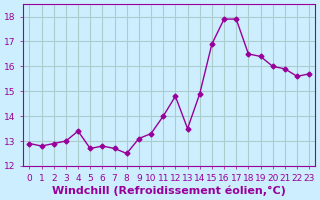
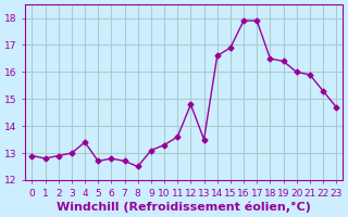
11: 14.0 -> 13.6
14: 14.9 -> 16.6
22: 15.6 -> 15.3
23: 15.7 -> 14.7
